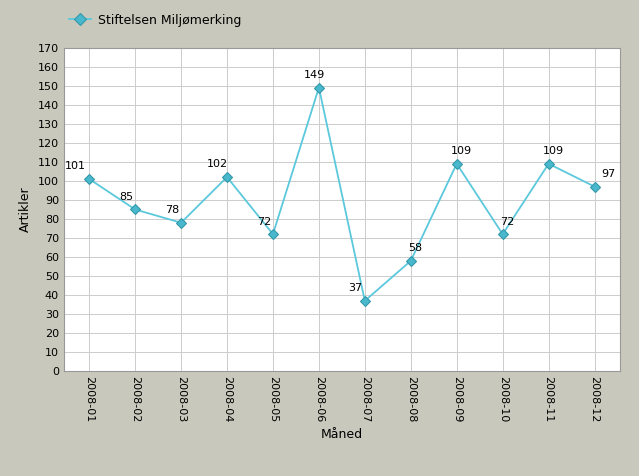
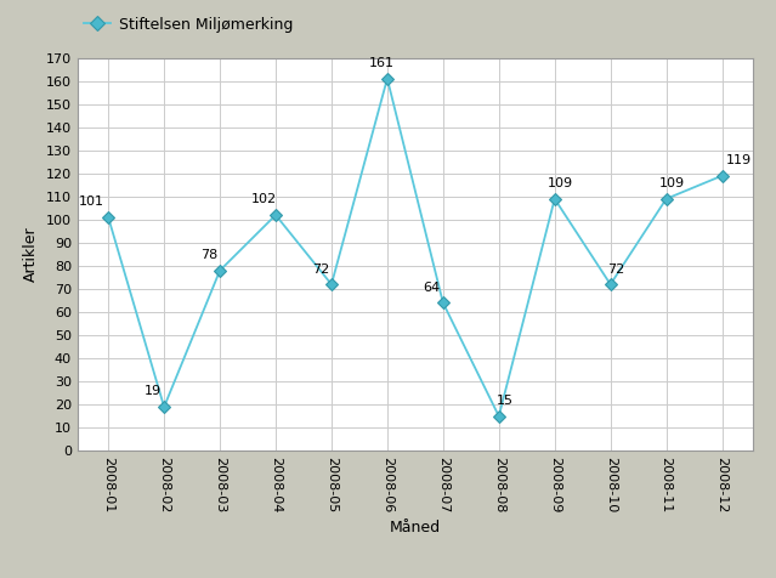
2008-02: 85 -> 19
2008-06: 149 -> 161
2008-07: 37 -> 64
2008-08: 58 -> 15
2008-12: 97 -> 119
